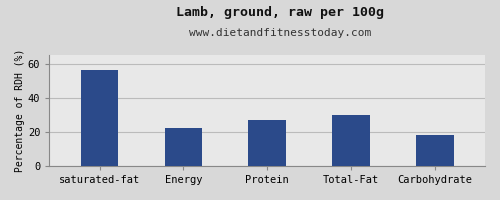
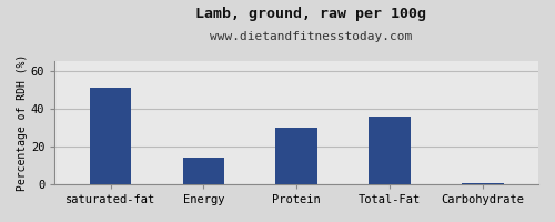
saturated-fat: 56 -> 51
Energy: 22 -> 14
Protein: 27 -> 30
Total-Fat: 30 -> 36
Carbohydrate: 18 -> 0
